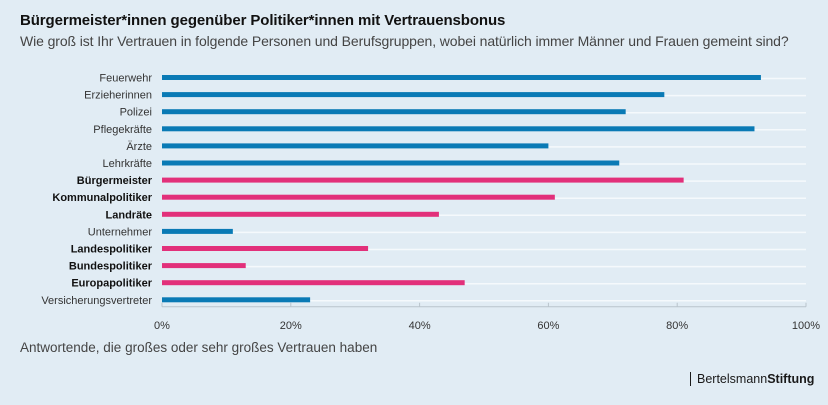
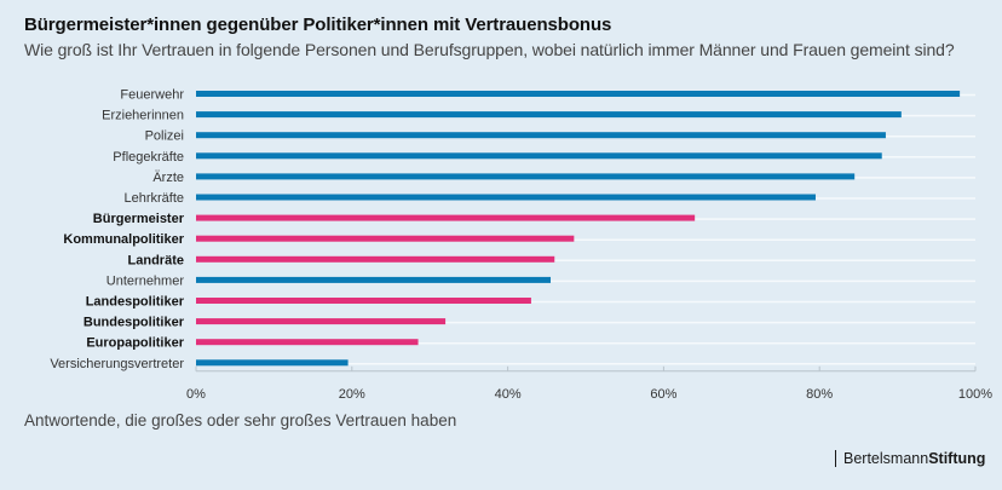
Feuerwehr: 93% -> 98%
Erzieherinnen: 78% -> 90%
Polizei: 72% -> 88%
Pflegekräfte: 92% -> 88%
Ärzte: 60% -> 84%
Lehrkräfte: 71% -> 80%
Bürgermeister: 81% -> 64%
Kommunalpolitiker: 61% -> 48%
Landräte: 43% -> 46%
Unternehmer: 11% -> 46%
Landespolitiker: 32% -> 43%
Bundespolitiker: 13% -> 32%
Europapolitiker: 47% -> 28%
Versicherungsvertreter: 23% -> 20%
